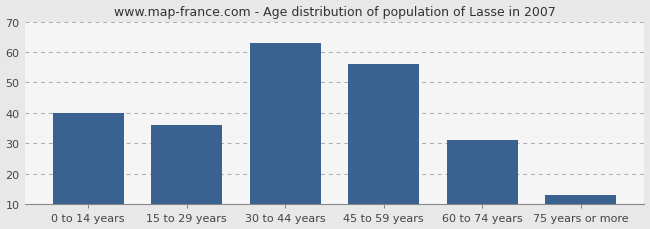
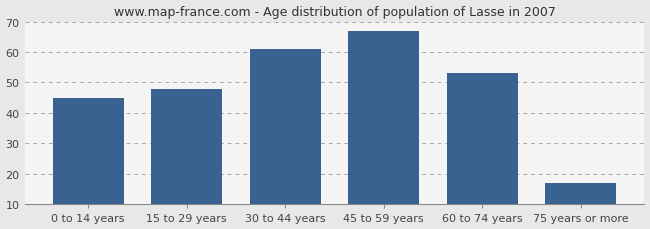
0 to 14 years: 40 -> 45
15 to 29 years: 36 -> 48
30 to 44 years: 63 -> 61
45 to 59 years: 56 -> 67
60 to 74 years: 31 -> 53
75 years or more: 13 -> 17
